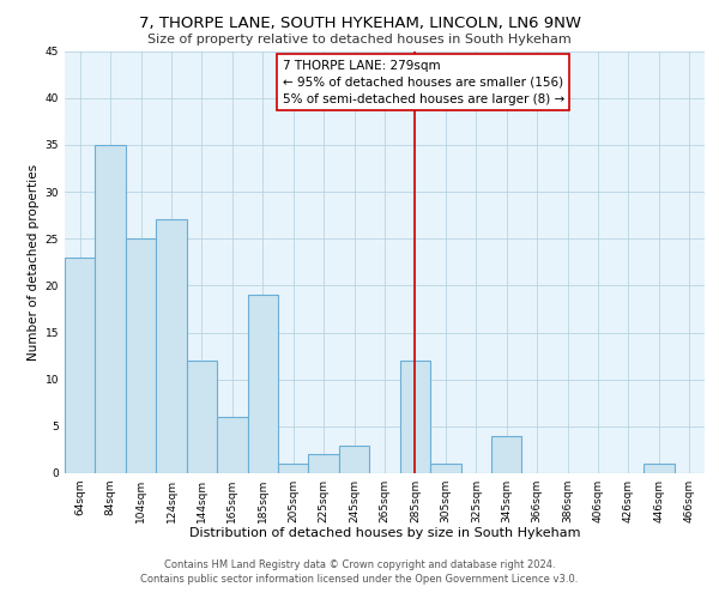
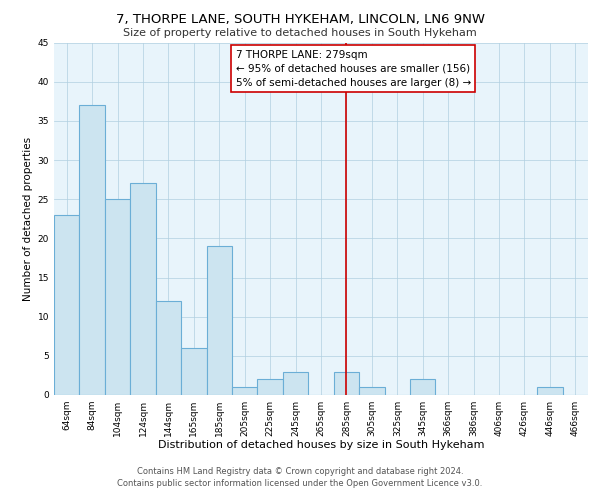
84sqm: 35 -> 37
285sqm: 12 -> 3
345sqm: 4 -> 2
